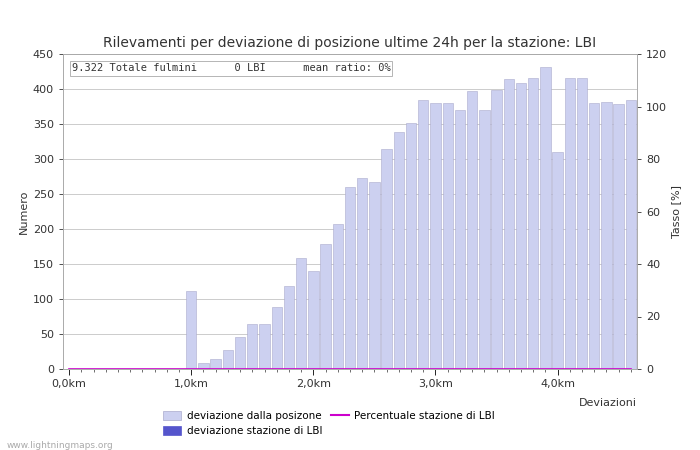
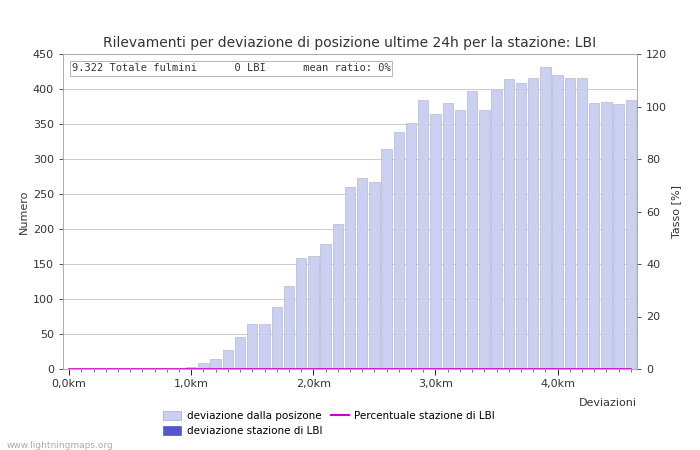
deviazione dalla posizone/1,0km: 112 -> 3
deviazione dalla posizone/2,0km: 140 -> 162
deviazione dalla posizone/3,0km: 380 -> 365
deviazione dalla posizone/4,0km: 310 -> 420
